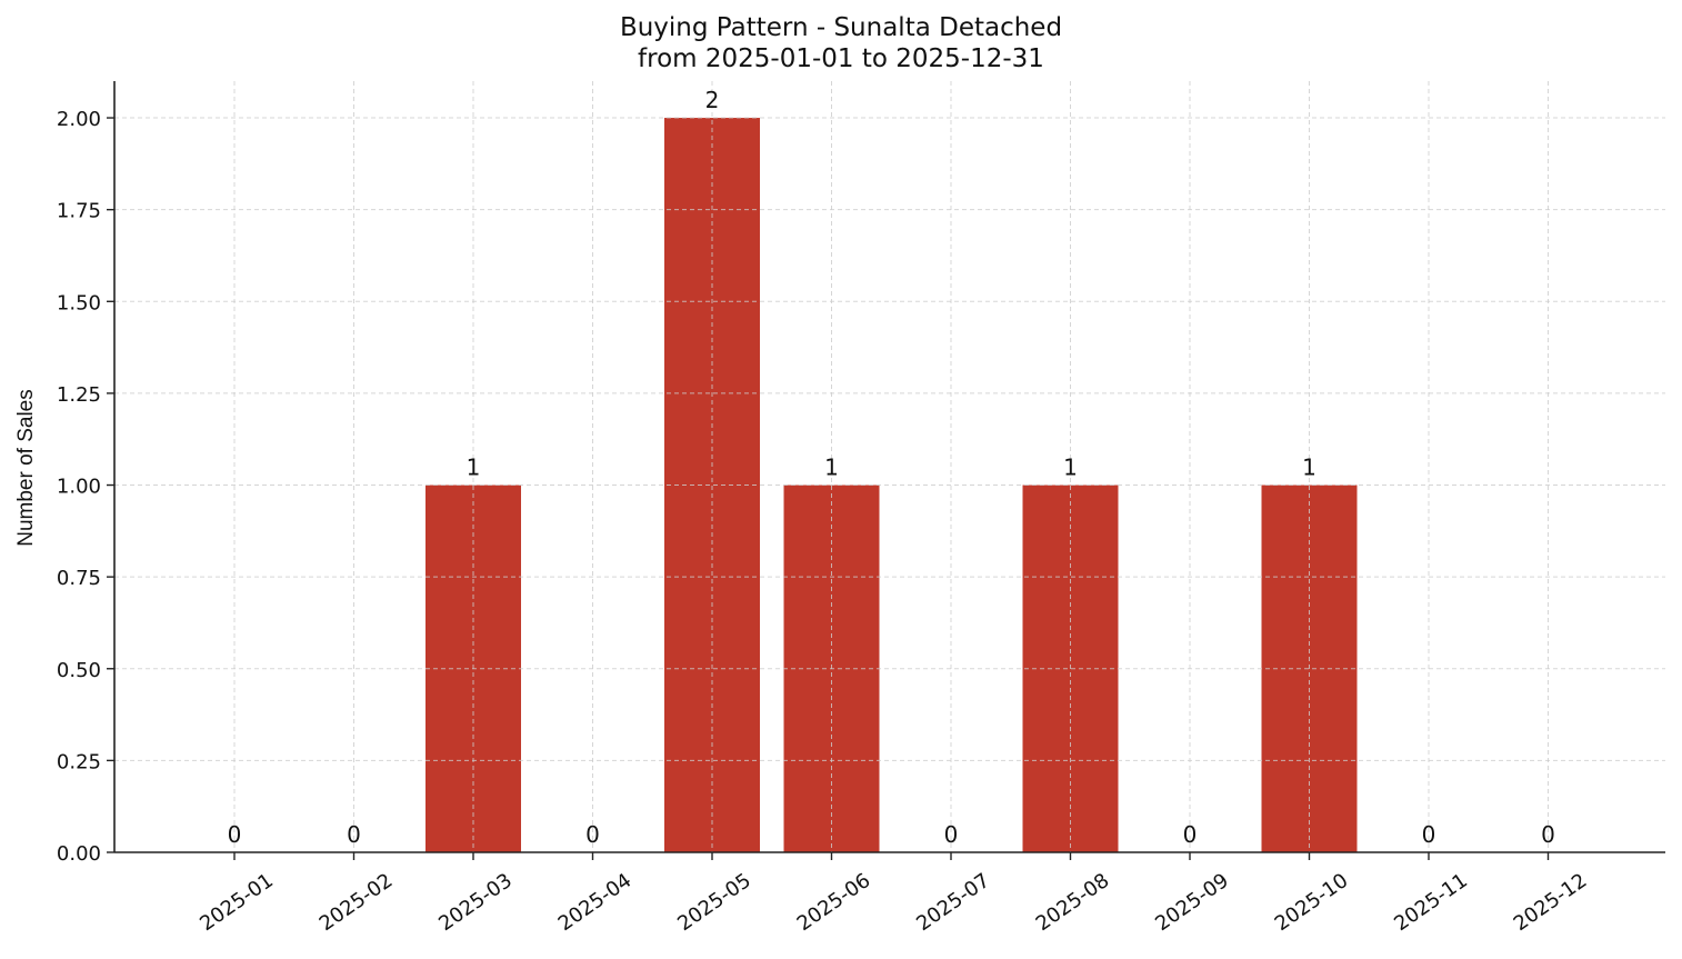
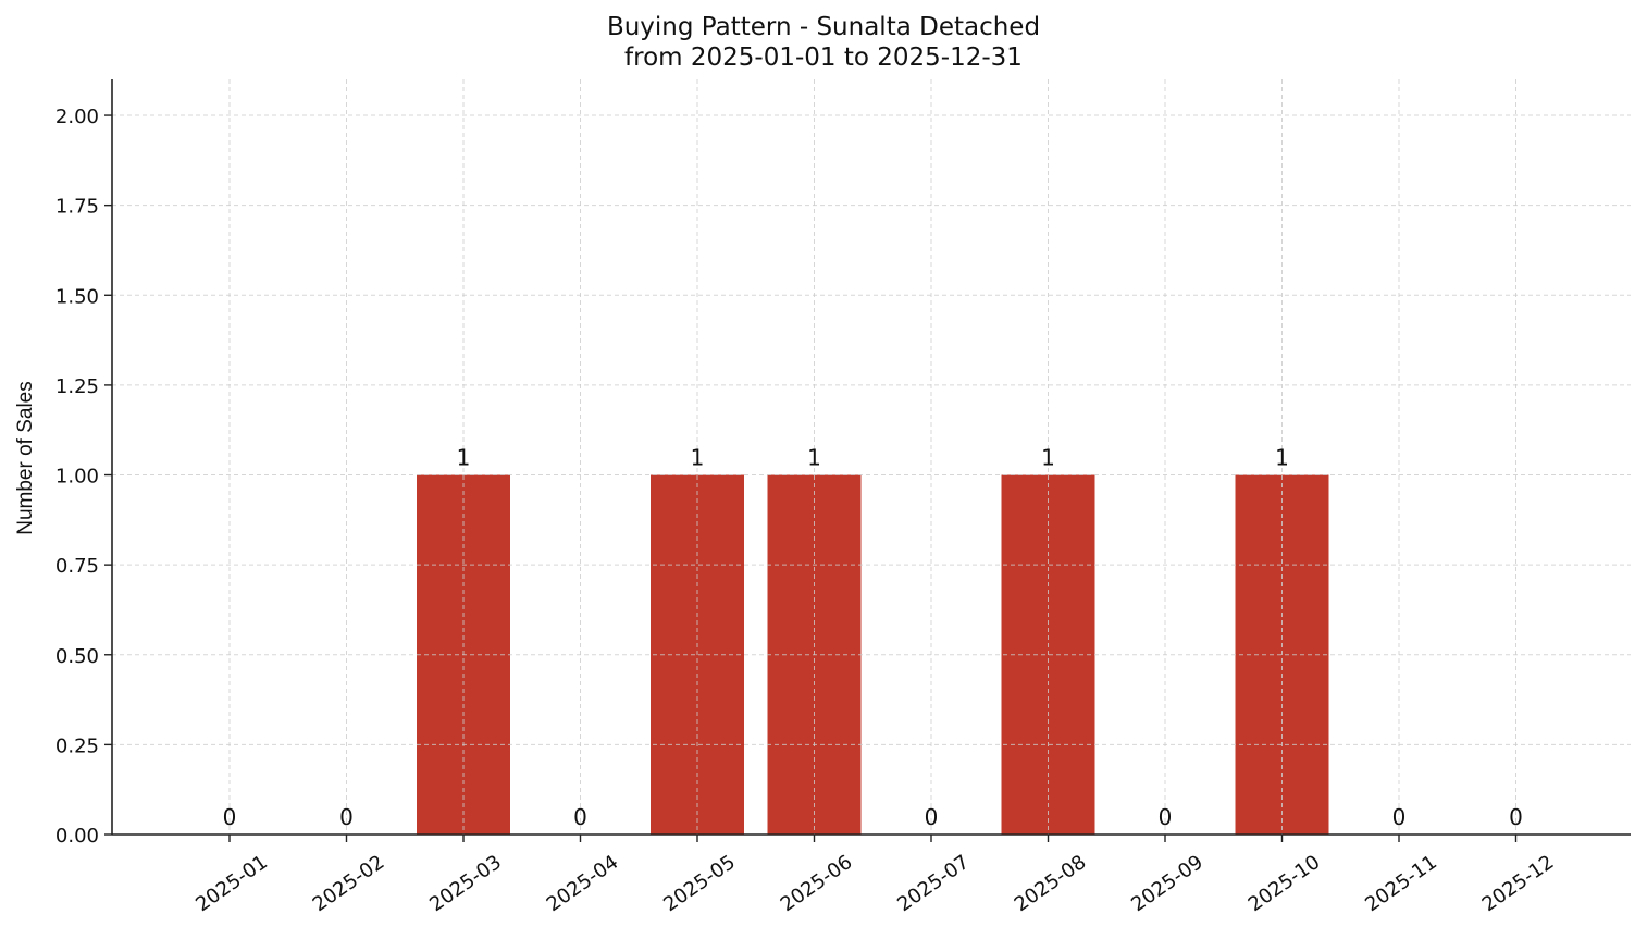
2025-05: 2 -> 1
